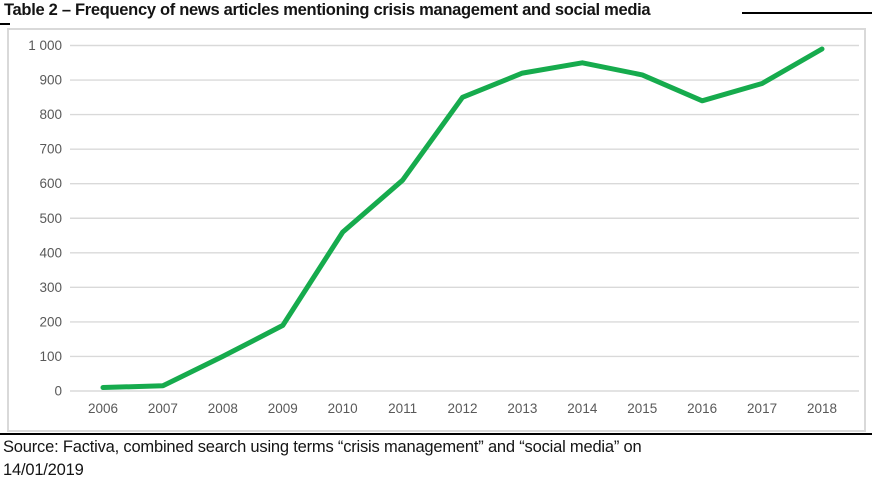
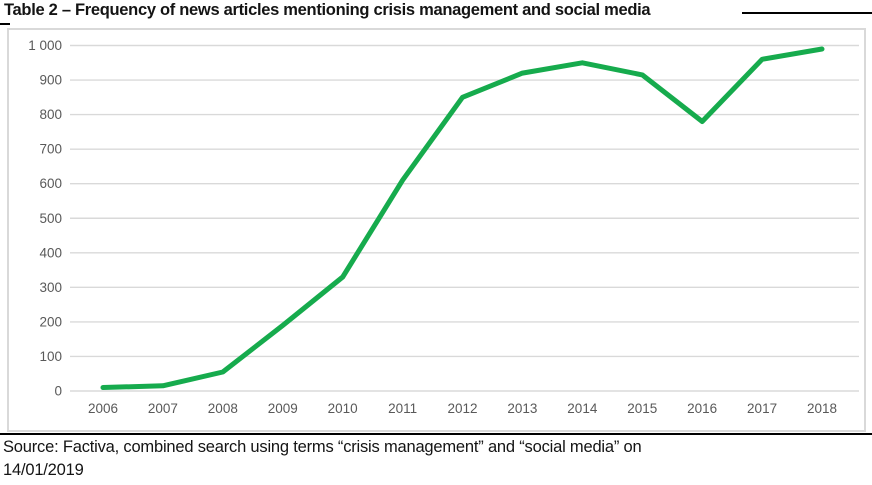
2008: 100 -> 60
2010: 460 -> 330
2016: 840 -> 780
2017: 890 -> 960
